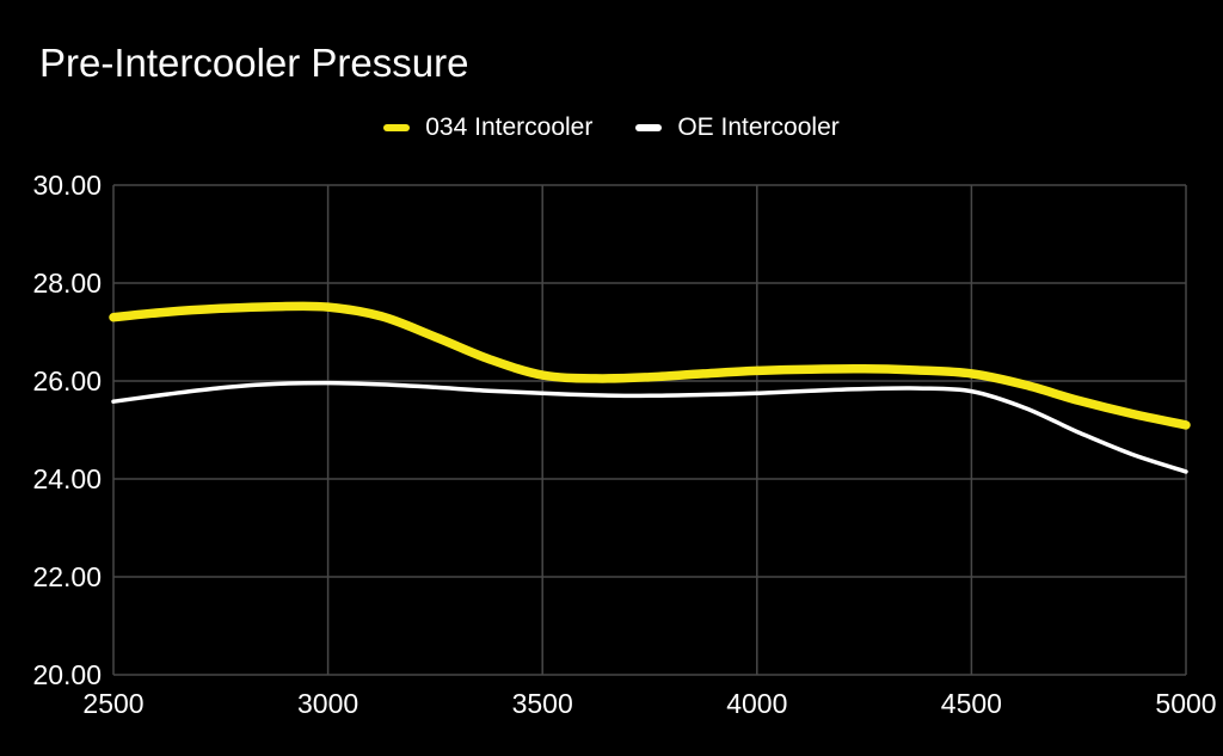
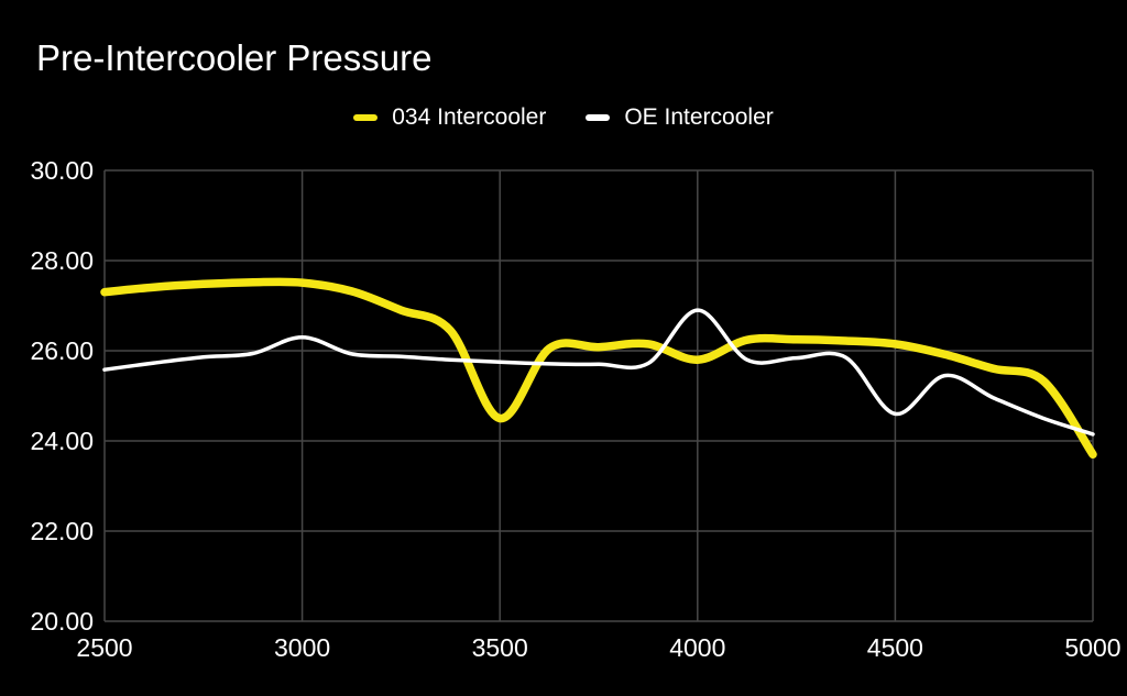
OE Intercooler/3000: 26.0 -> 26.3
034 Intercooler/3500: 26.1 -> 24.5
034 Intercooler/4000: 26.2 -> 25.8
OE Intercooler/4000: 25.8 -> 26.9
OE Intercooler/4500: 25.8 -> 24.6
034 Intercooler/5000: 25.1 -> 23.7
